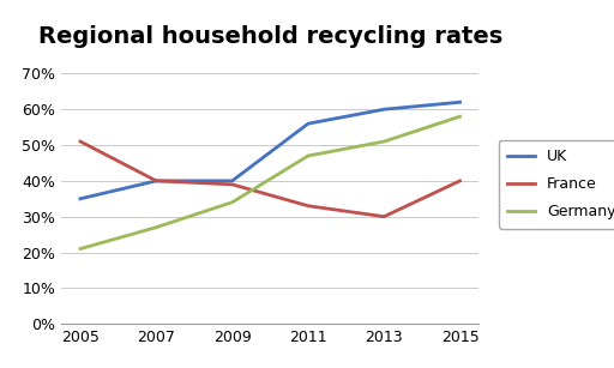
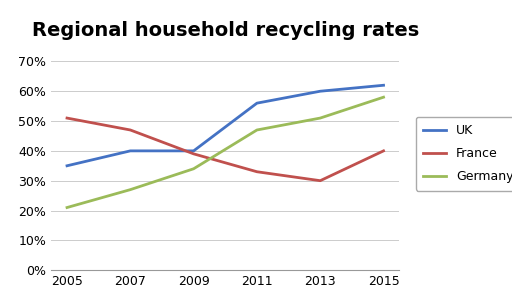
France/2007: 40% -> 47%
